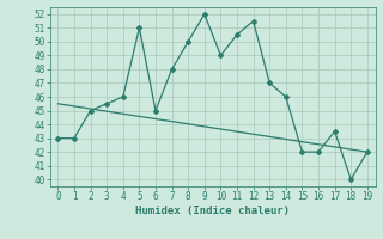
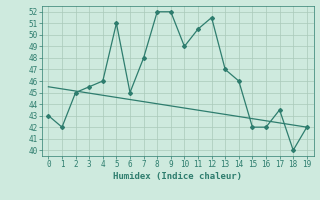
1: 43.0 -> 42.0
8: 50.0 -> 52.0
